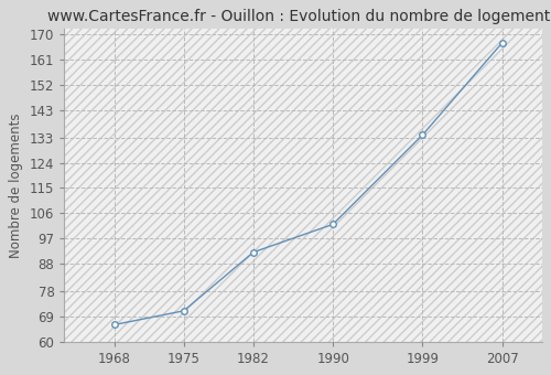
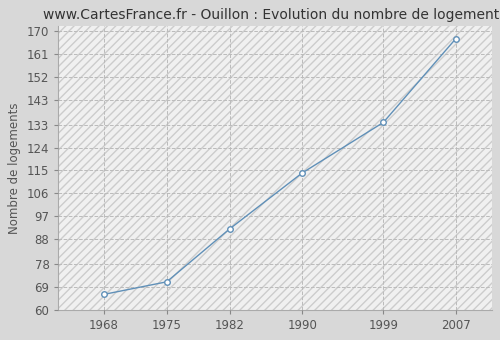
1990: 102 -> 114
